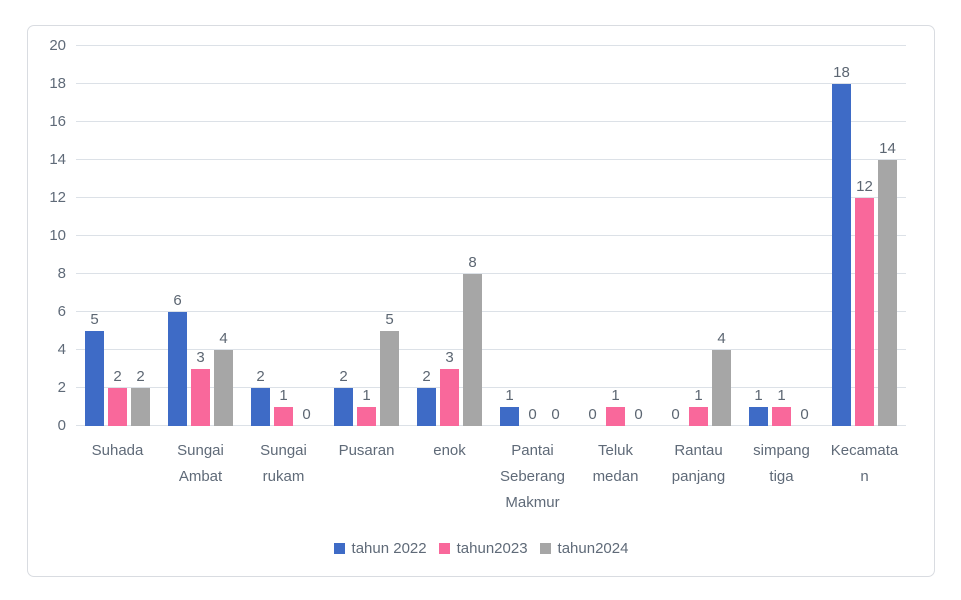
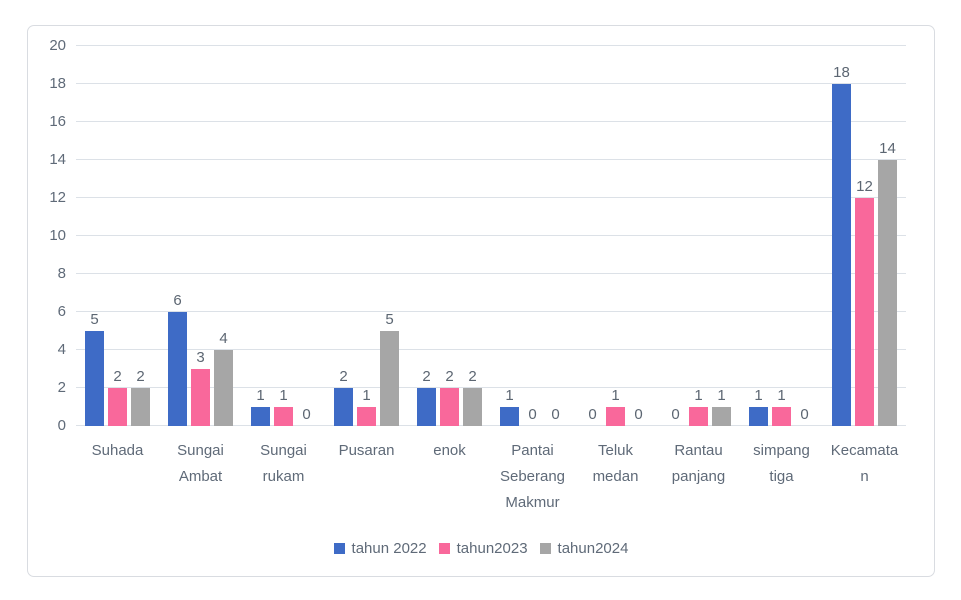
tahun 2022/Sungai rukam: 2 -> 1
tahun2023/enok: 3 -> 2
tahun2024/enok: 8 -> 2
tahun2024/Rantau panjang: 4 -> 1
